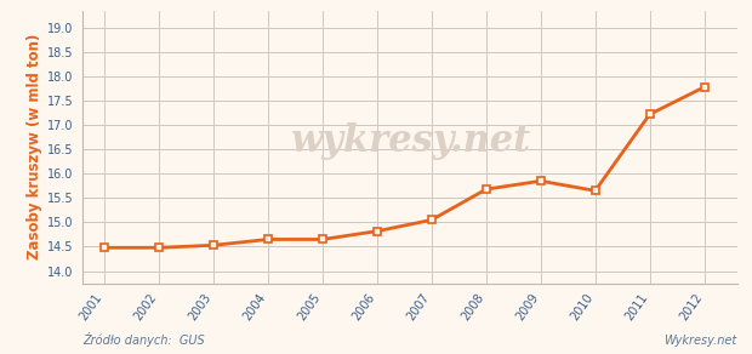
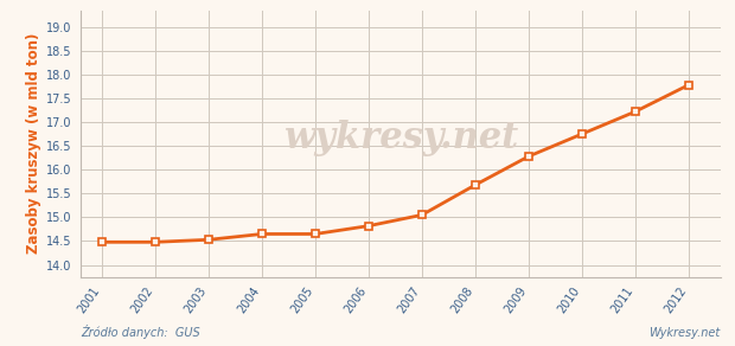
2009: 15.85 -> 16.28
2010: 15.65 -> 16.75
